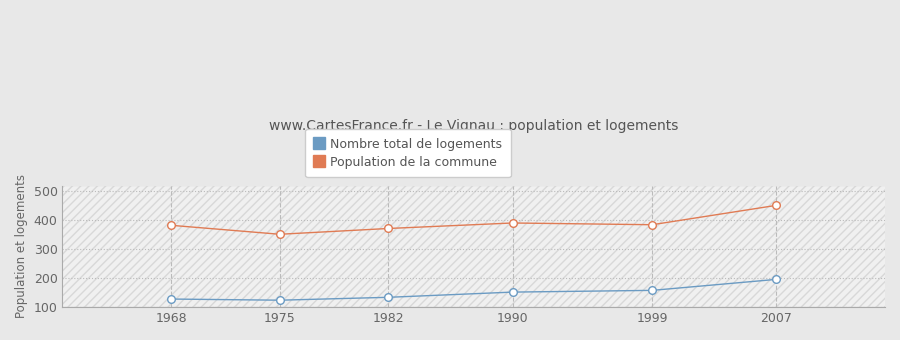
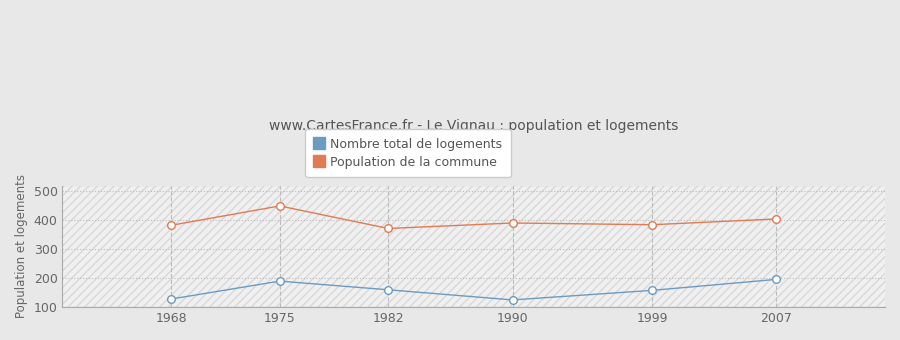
Nombre total de logements/1975: 124 -> 190
Population de la commune/1975: 352 -> 450
Nombre total de logements/1982: 134 -> 160
Nombre total de logements/1990: 152 -> 125
Population de la commune/2007: 452 -> 405
